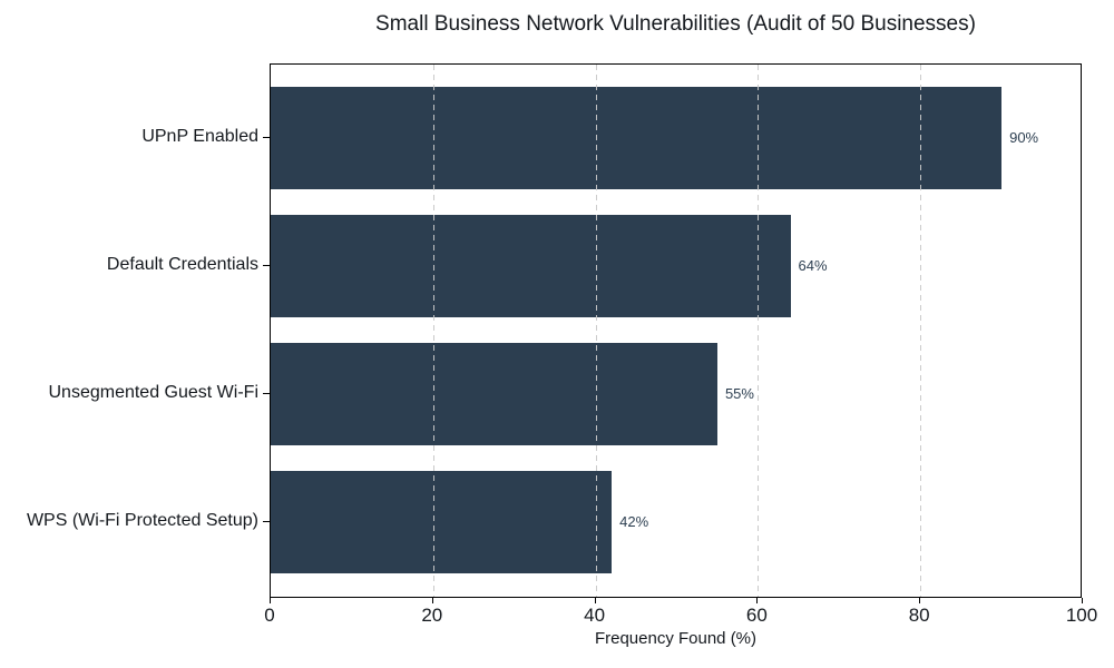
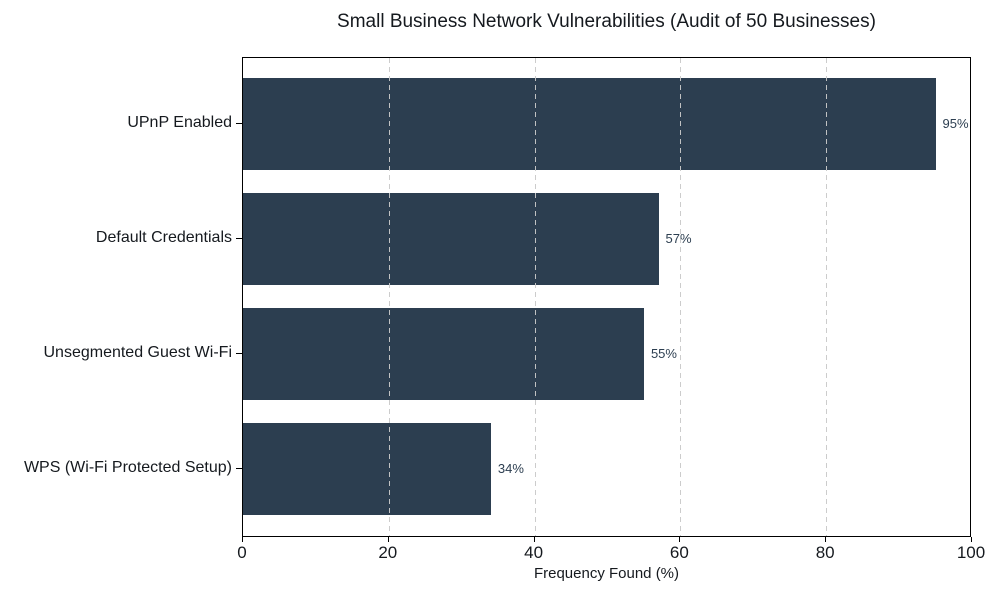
UPnP Enabled: 90% -> 95%
Default Credentials: 64% -> 57%
WPS (Wi-Fi Protected Setup): 42% -> 34%
